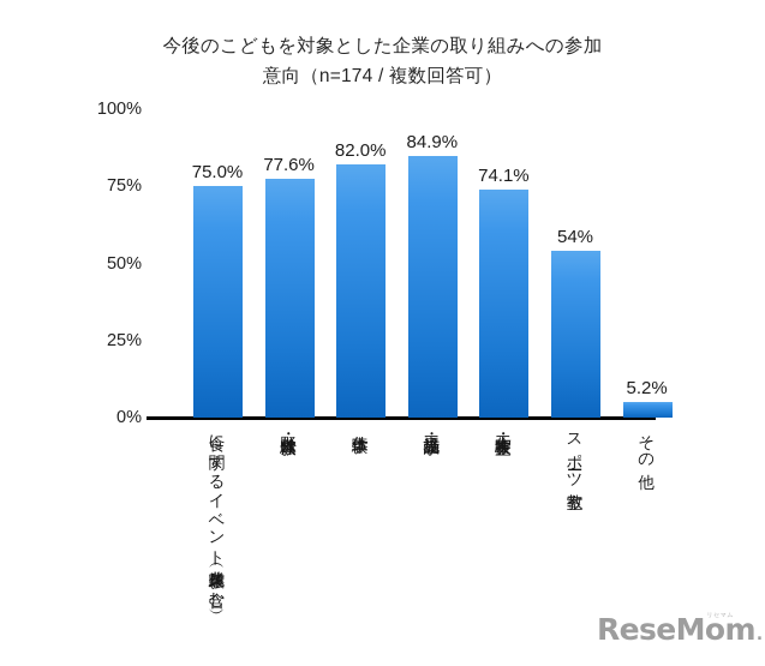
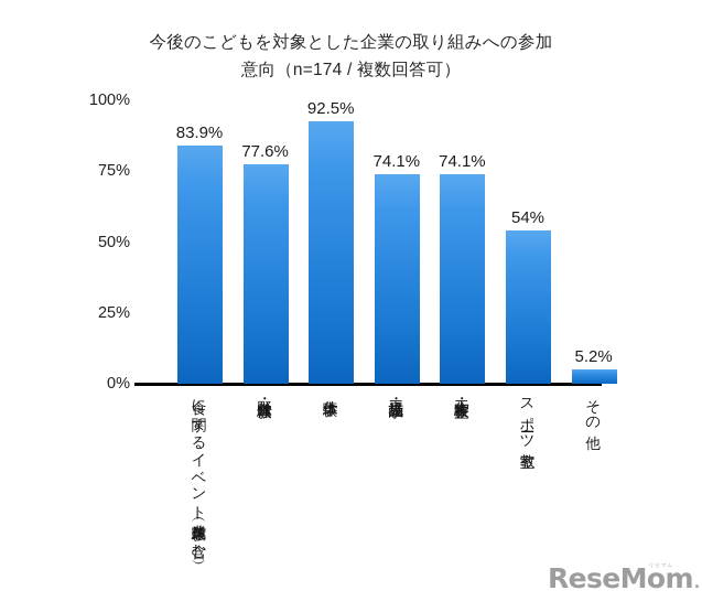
食に関するイベント（農業体験を含む）: 75.0% -> 83.9%
仕事体験: 82.0% -> 92.5%
工場・施設見学: 84.9% -> 74.1%
